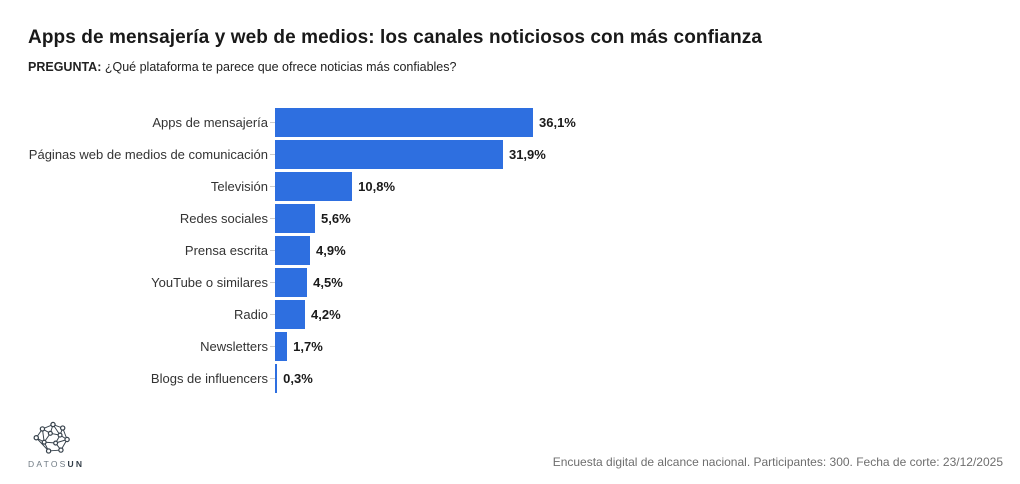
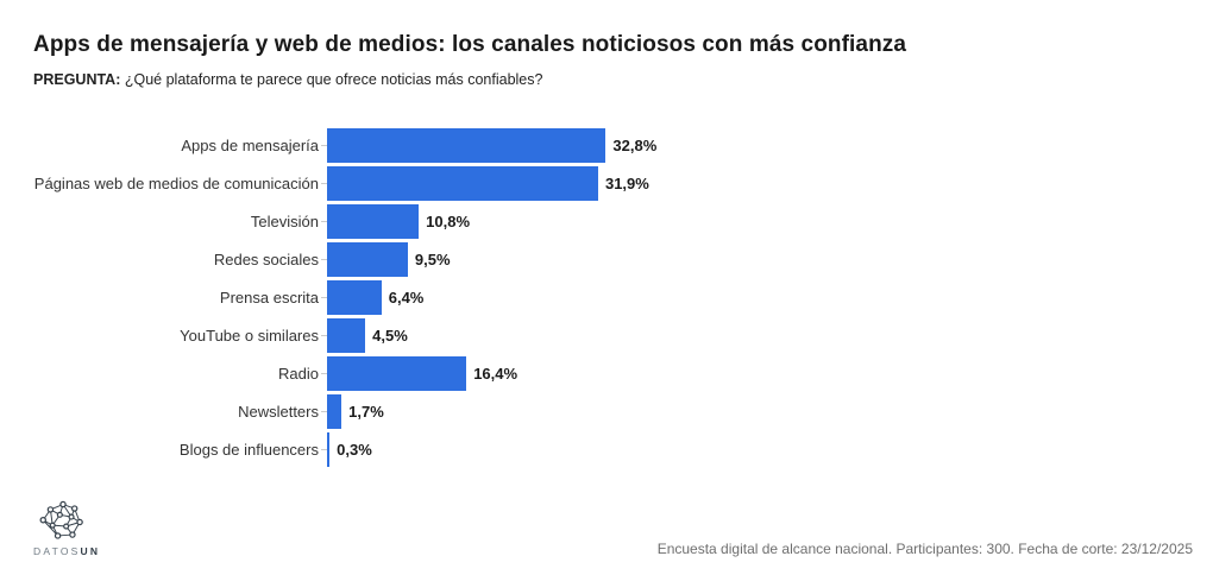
Apps de mensajería: 36,1% -> 32,8%
Redes sociales: 5,6% -> 9,5%
Prensa escrita: 4,9% -> 6,4%
Radio: 4,2% -> 16,4%
